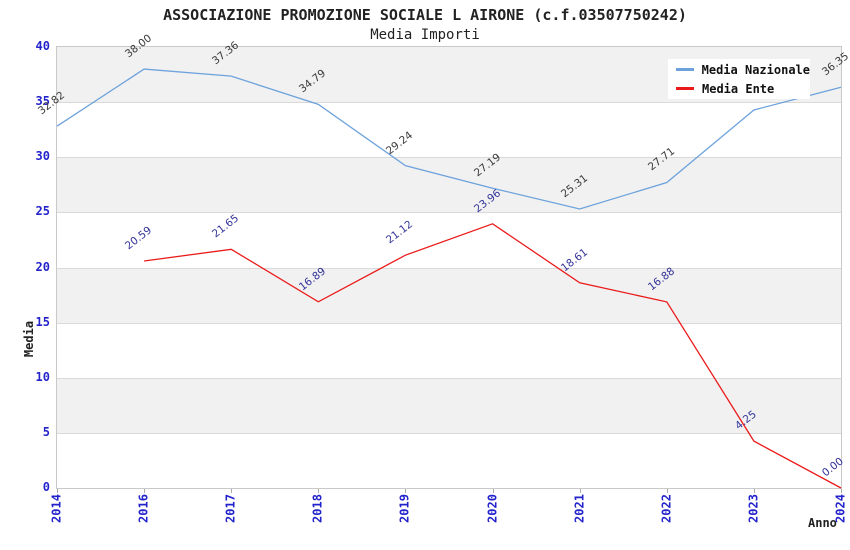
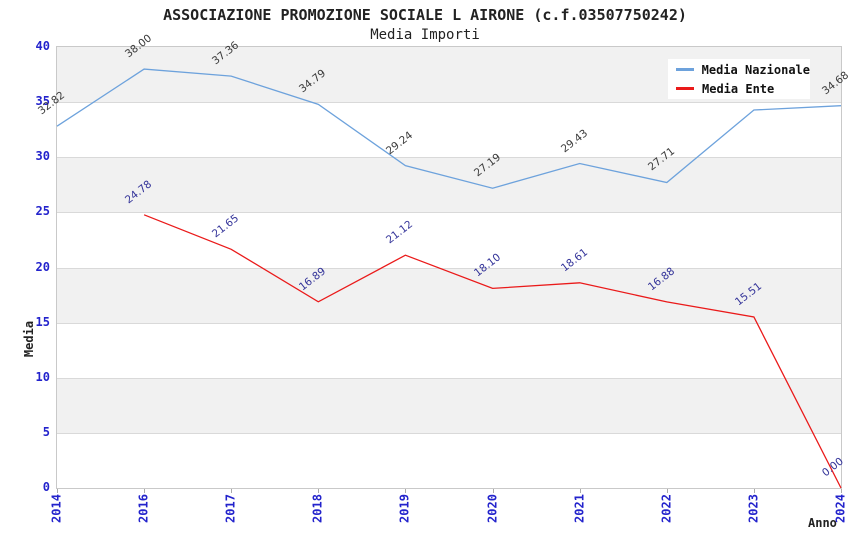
Media Ente/2016: 20.59 -> 24.78
Media Ente/2020: 23.96 -> 18.10
Media Nazionale/2021: 25.31 -> 29.43
Media Ente/2023: 4.25 -> 15.51
Media Nazionale/2024: 36.35 -> 34.68
